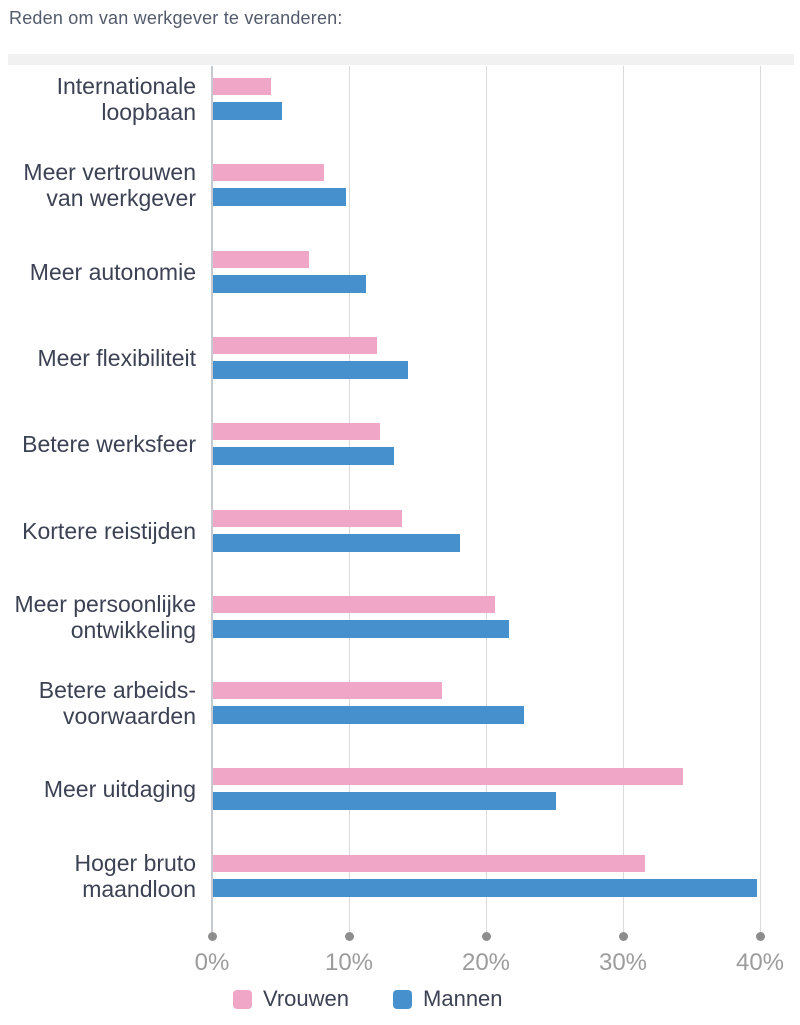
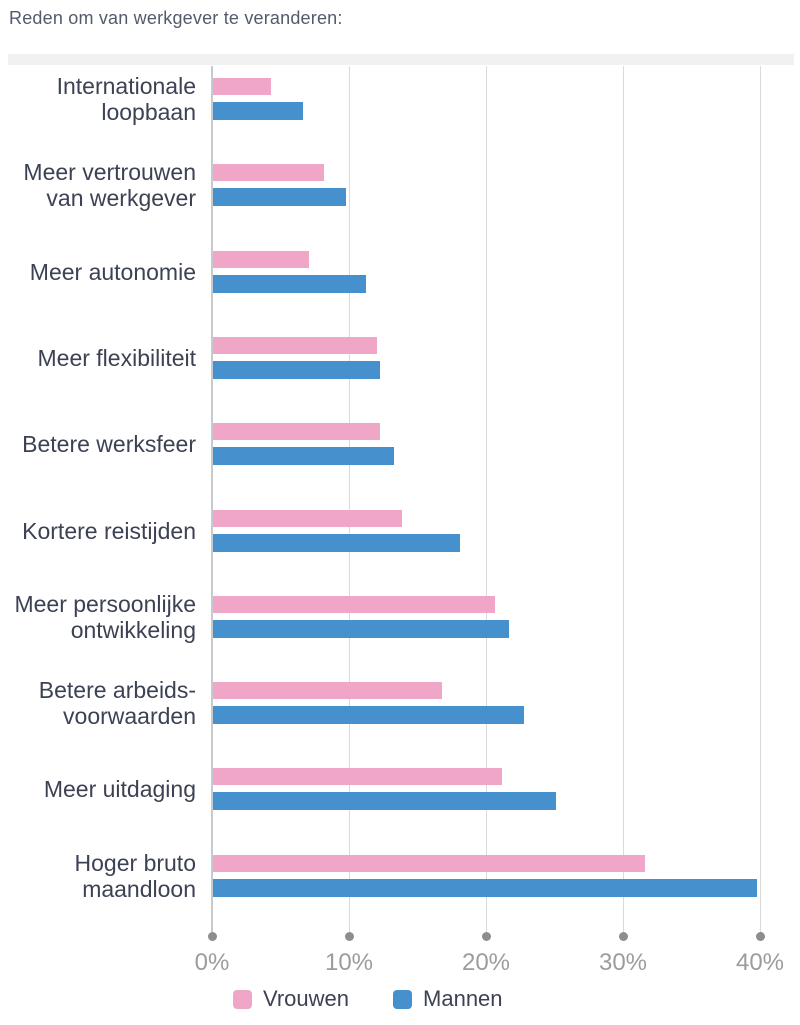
Mannen/Internationale loopbaan: 5.0% -> 6.6%
Mannen/Meer flexibiliteit: 14.2% -> 12.2%
Vrouwen/Meer uitdaging: 34.3% -> 21.1%
